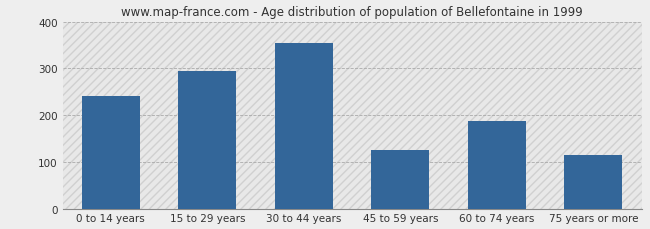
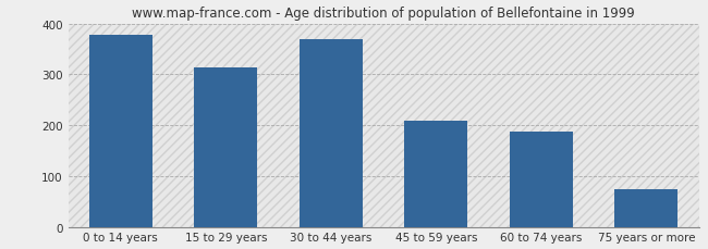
0 to 14 years: 240 -> 378
15 to 29 years: 295 -> 313
30 to 44 years: 355 -> 370
45 to 59 years: 125 -> 208
75 years or more: 115 -> 75
